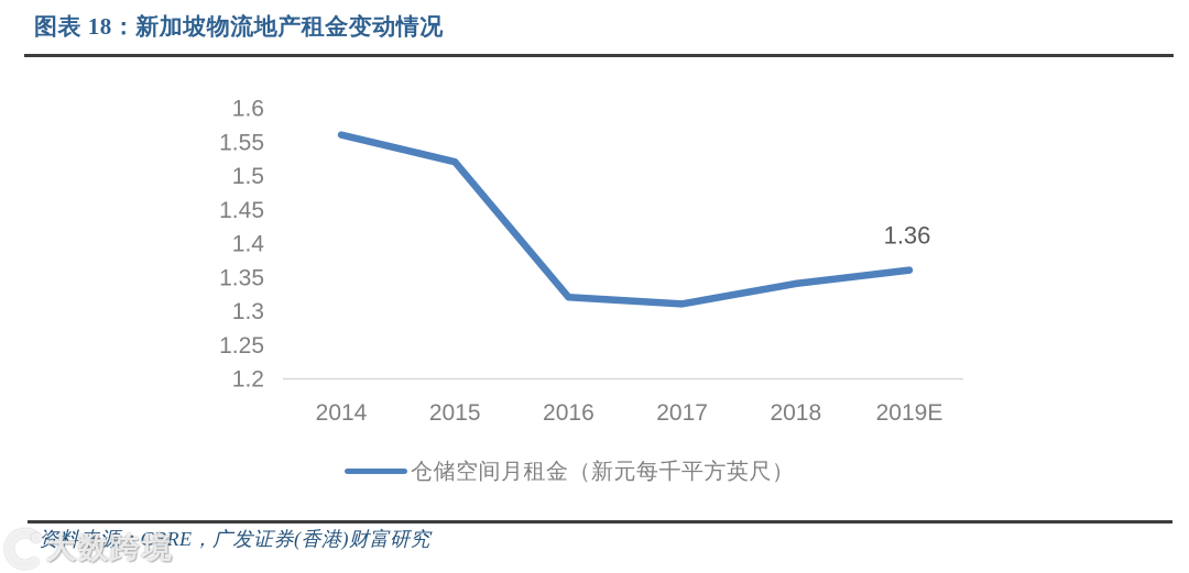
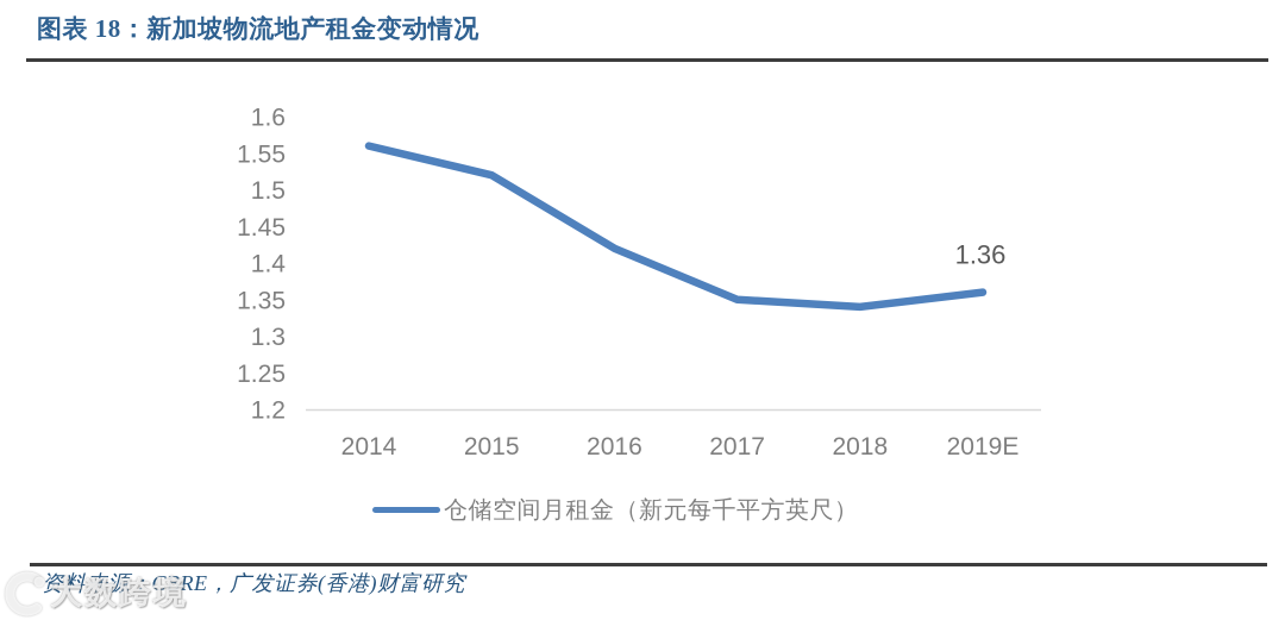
2016: 1.32 -> 1.42
2017: 1.31 -> 1.35
